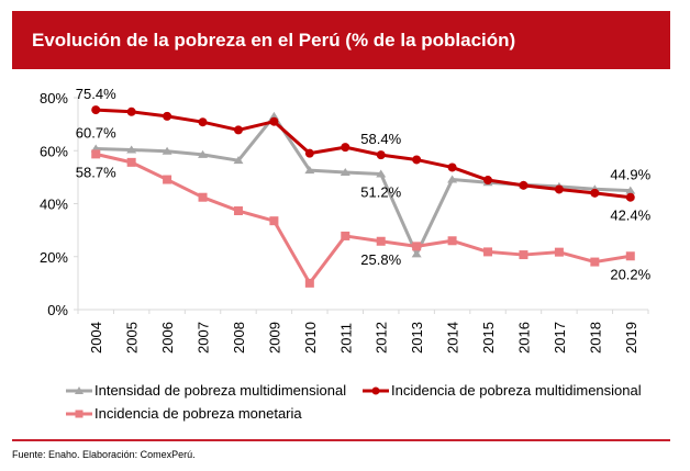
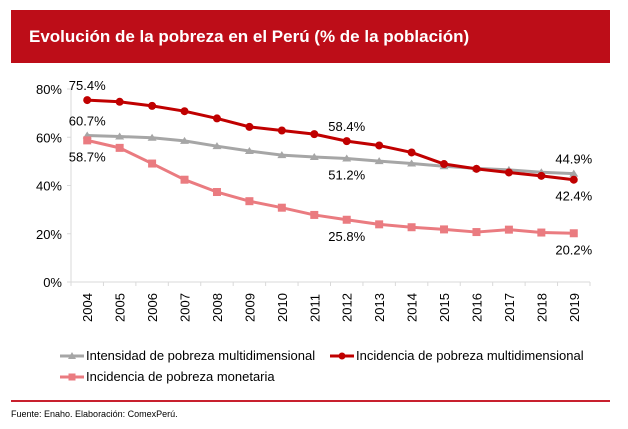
Intensidad de pobreza multidimensional/2009: 73% -> 54%
Incidencia de pobreza multidimensional/2009: 71% -> 64%
Incidencia de pobreza multidimensional/2010: 59% -> 63%
Incidencia de pobreza monetaria/2010: 10% -> 31%
Intensidad de pobreza multidimensional/2013: 21% -> 50%
Incidencia de pobreza monetaria/2014: 26% -> 23%
Incidencia de pobreza monetaria/2018: 18% -> 20%
